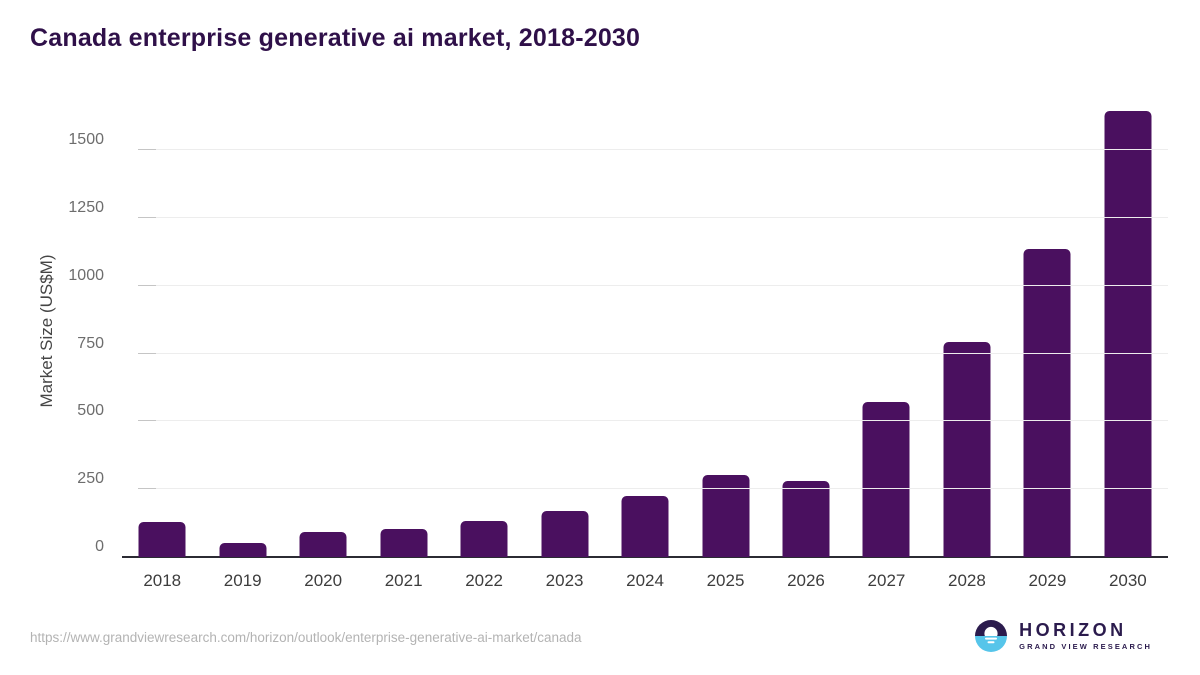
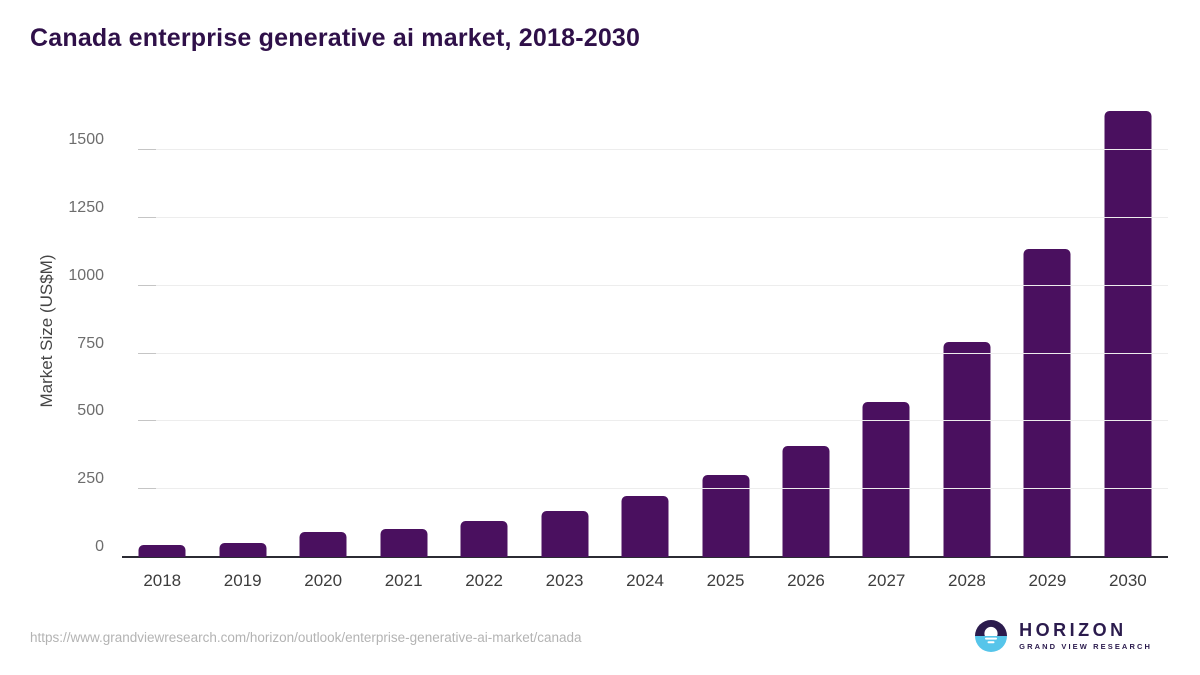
2018: 130 -> 40
2026: 280 -> 410
